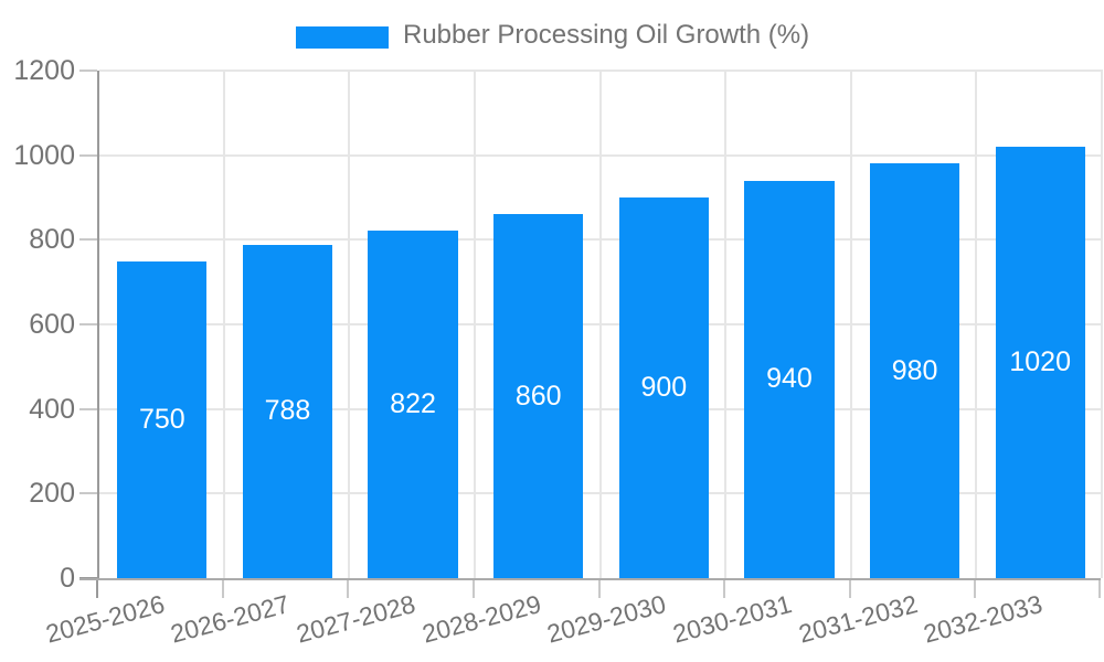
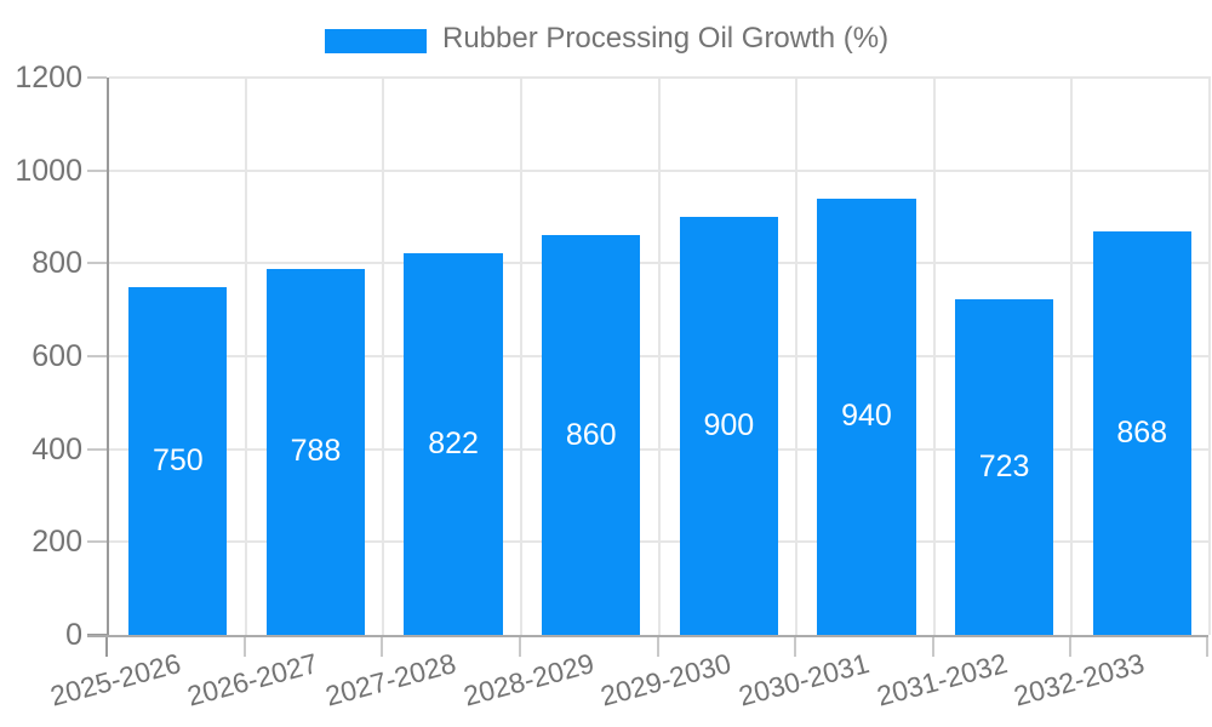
2031-2032: 980 -> 723
2032-2033: 1020 -> 868
